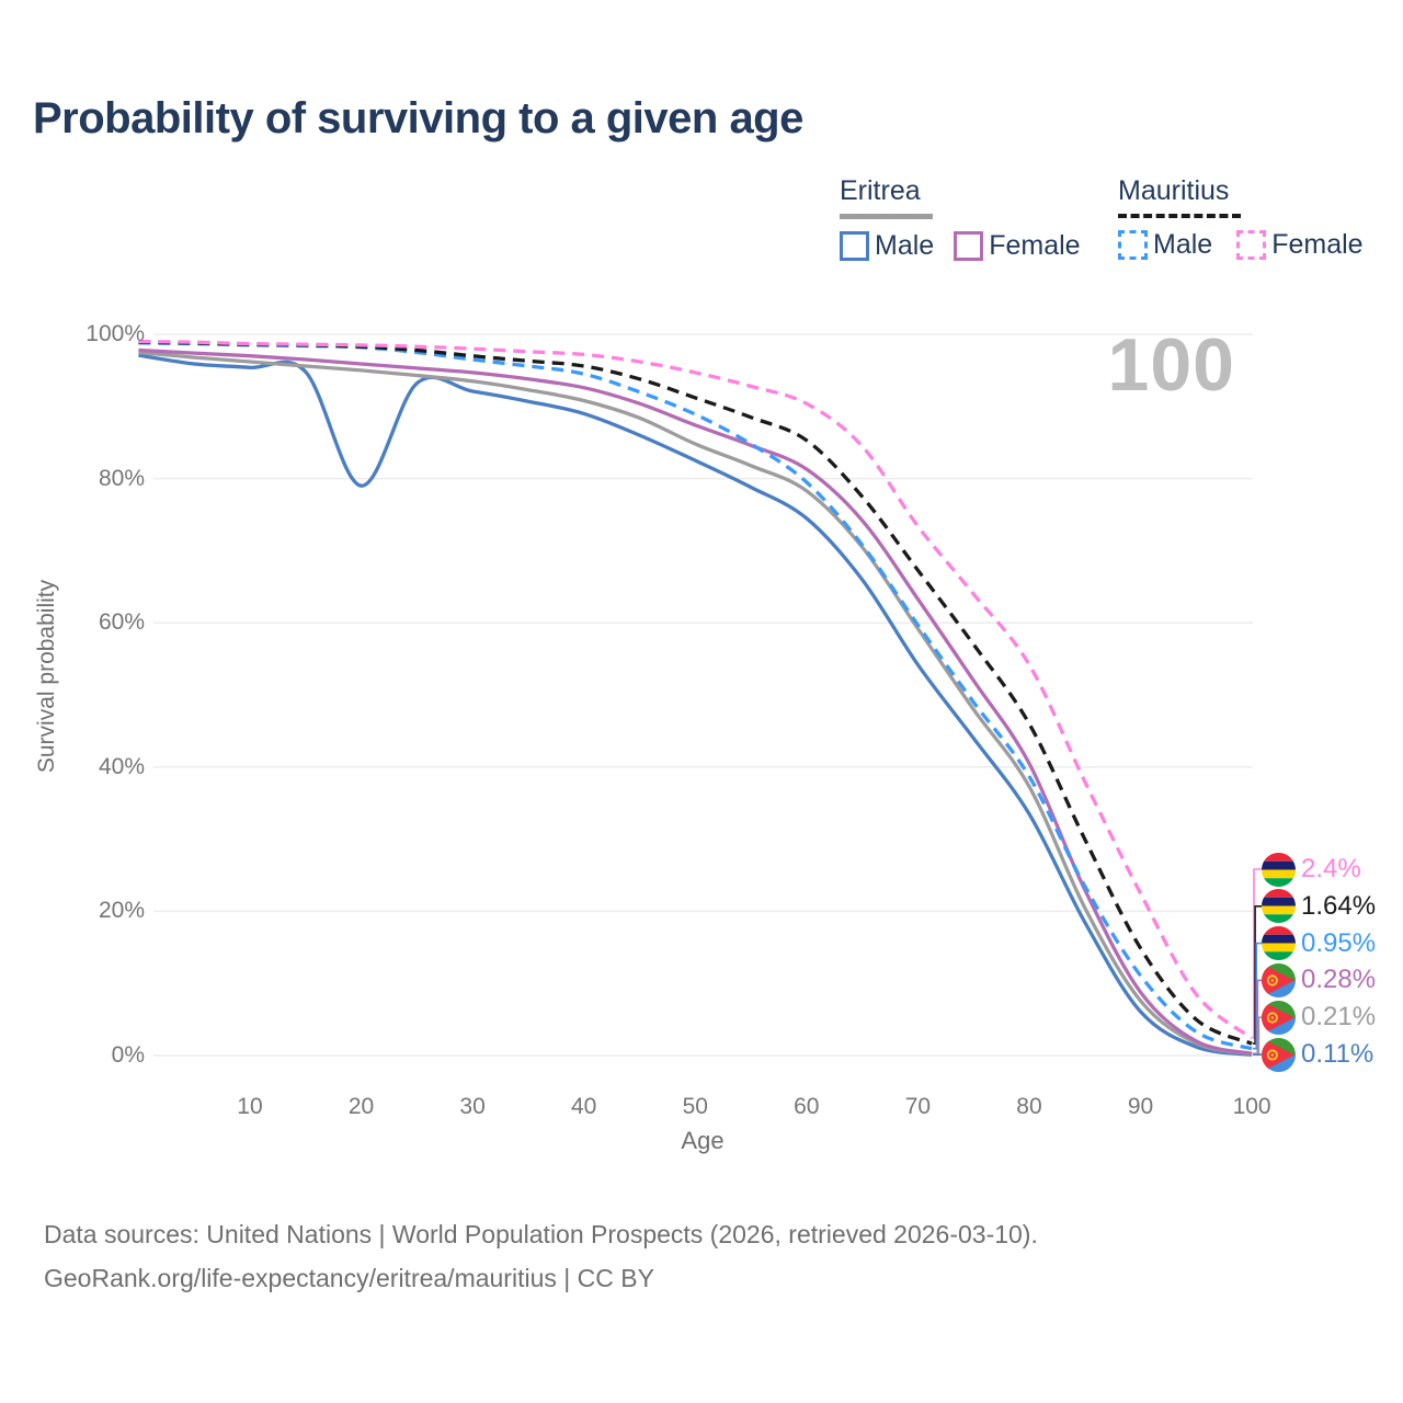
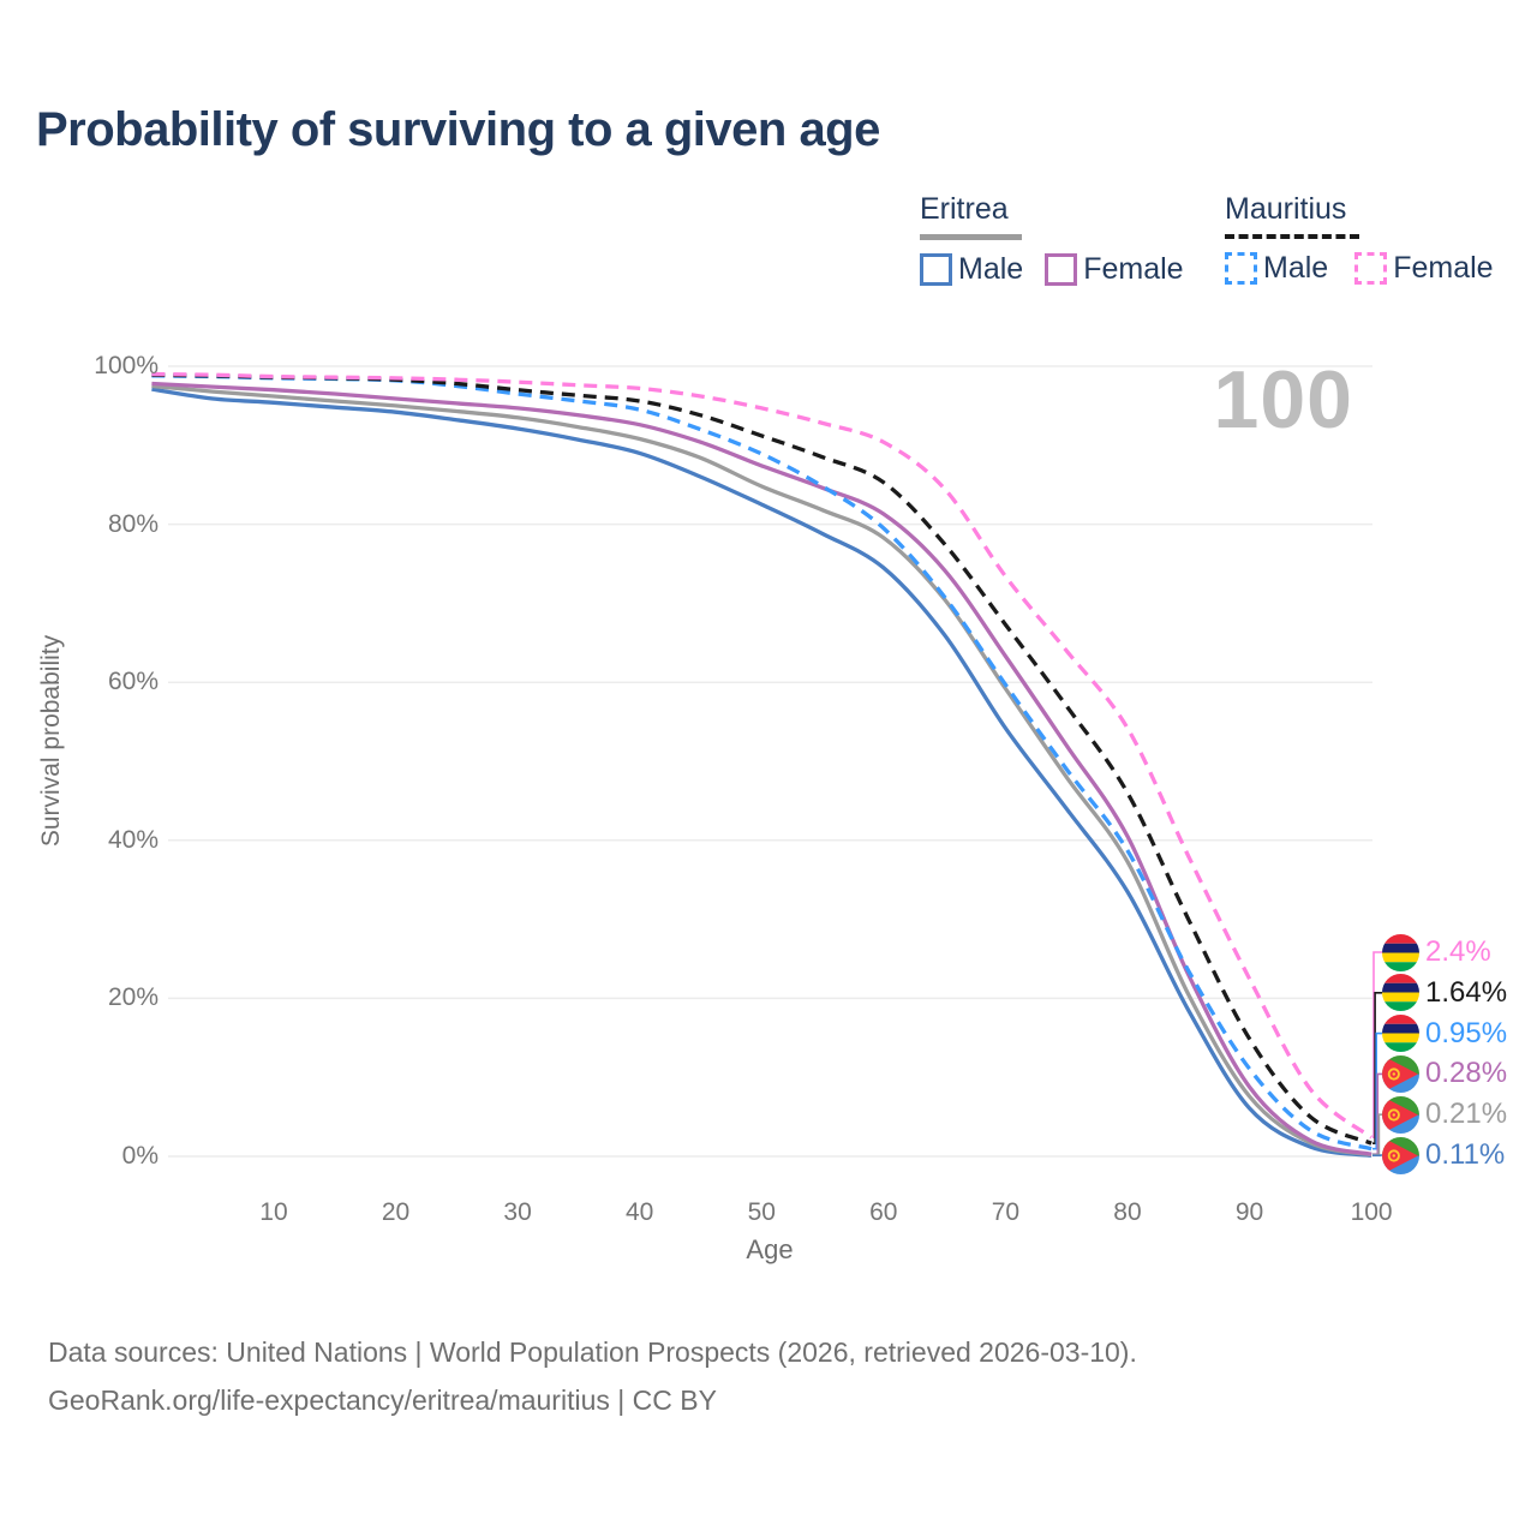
Eritrea Male/20: 79% -> 94%
